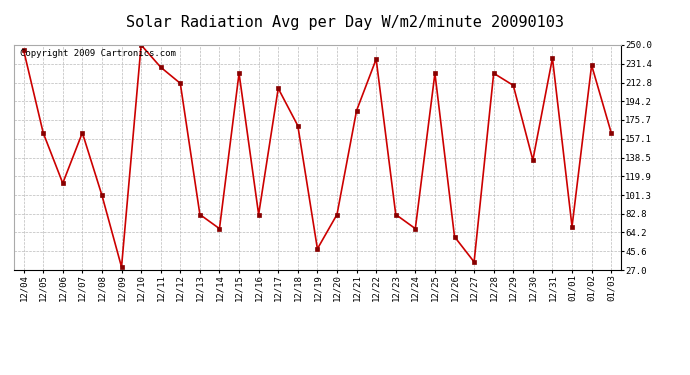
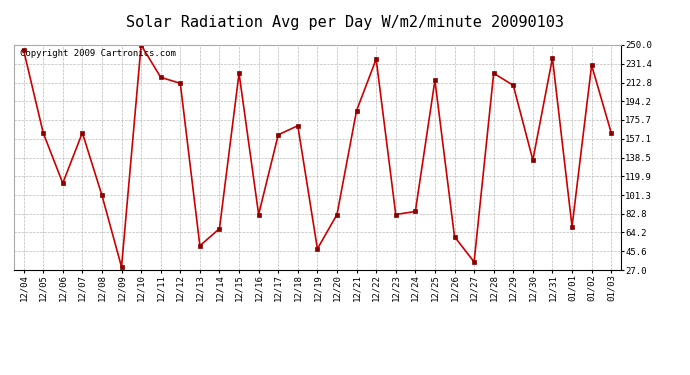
12/11: 228 -> 218
12/13: 82 -> 51
12/17: 207 -> 161
12/24: 68 -> 85
12/25: 222 -> 215
